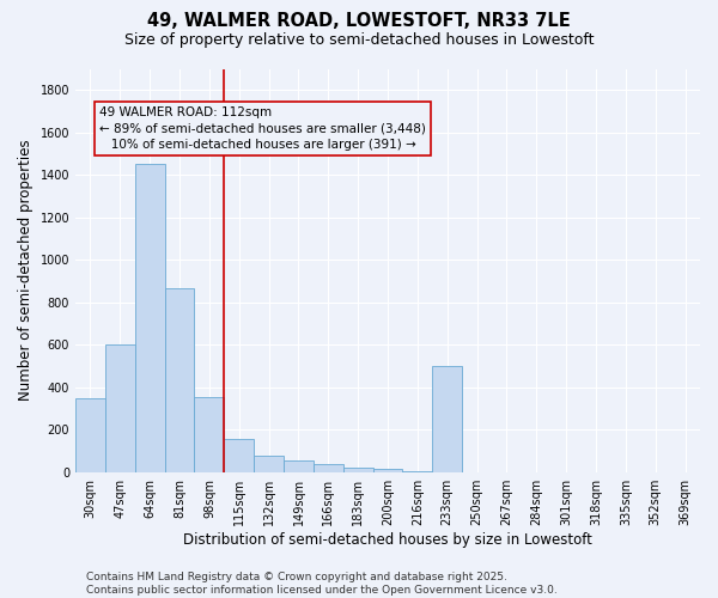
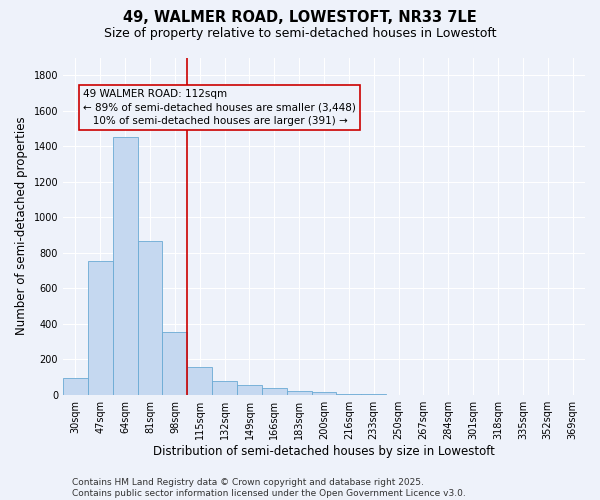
30sqm: 350 -> 100
47sqm: 600 -> 760
233sqm: 500 -> 0
